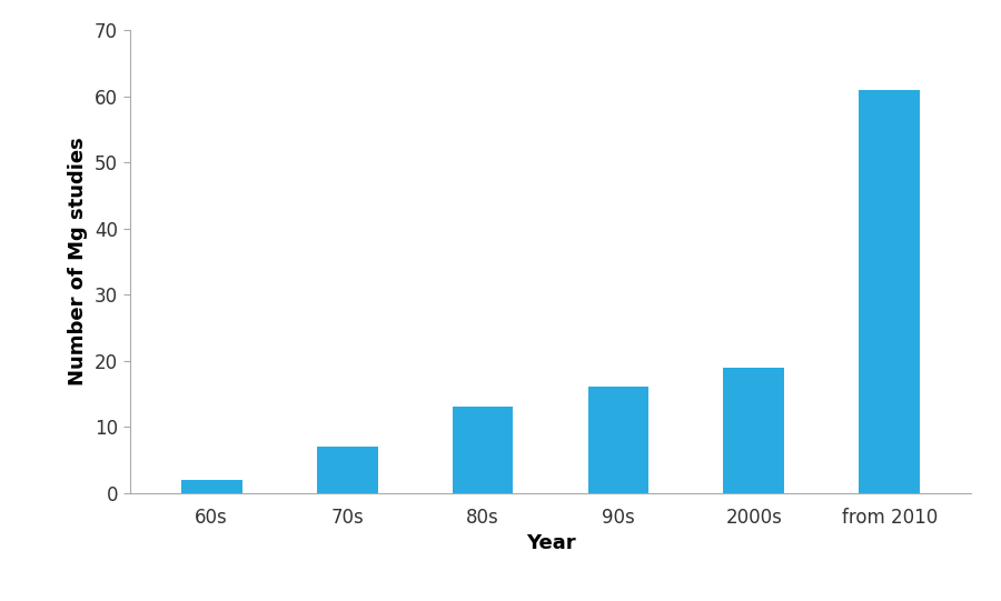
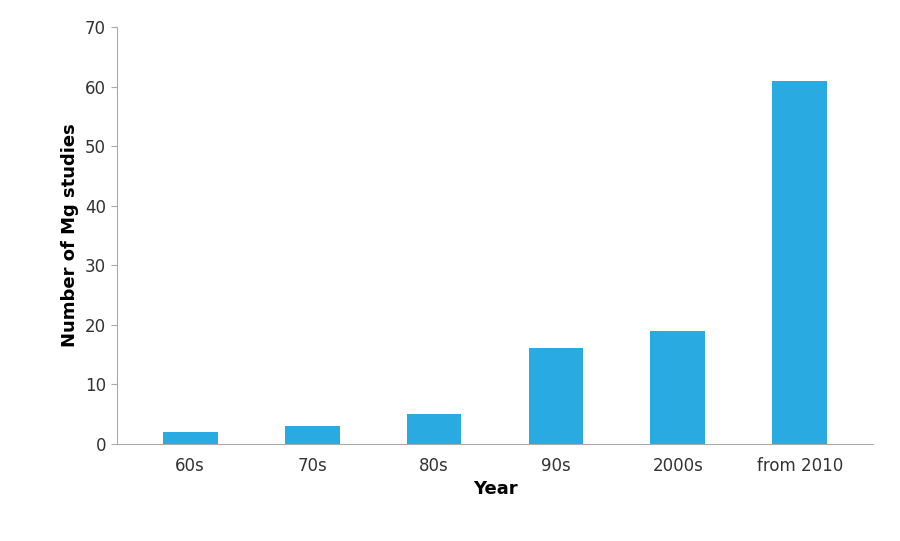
70s: 7 -> 3
80s: 13 -> 5
